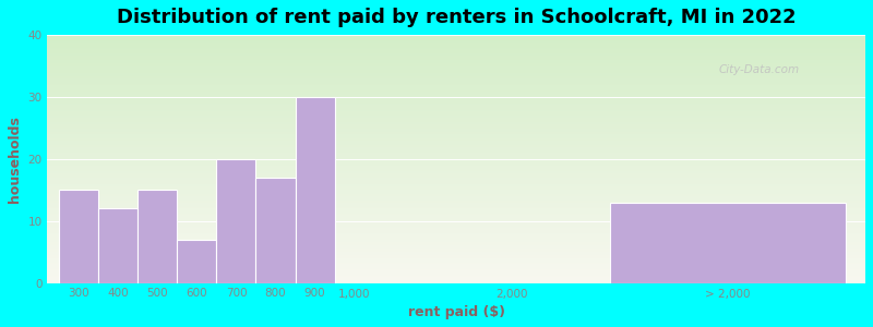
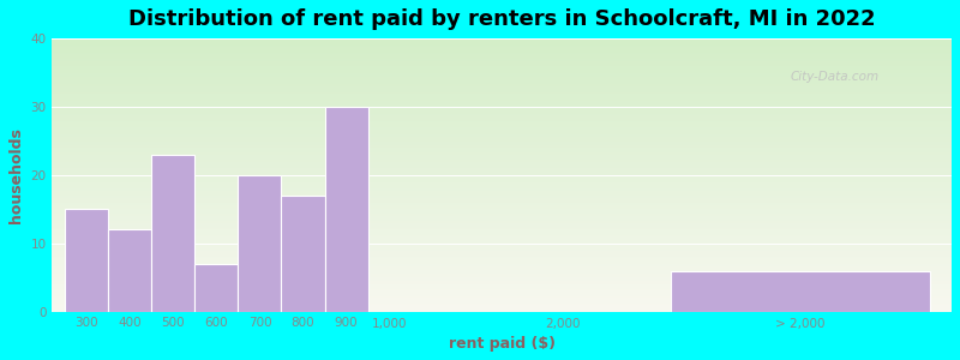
500: 15 -> 23
> 2,000: 13 -> 6
